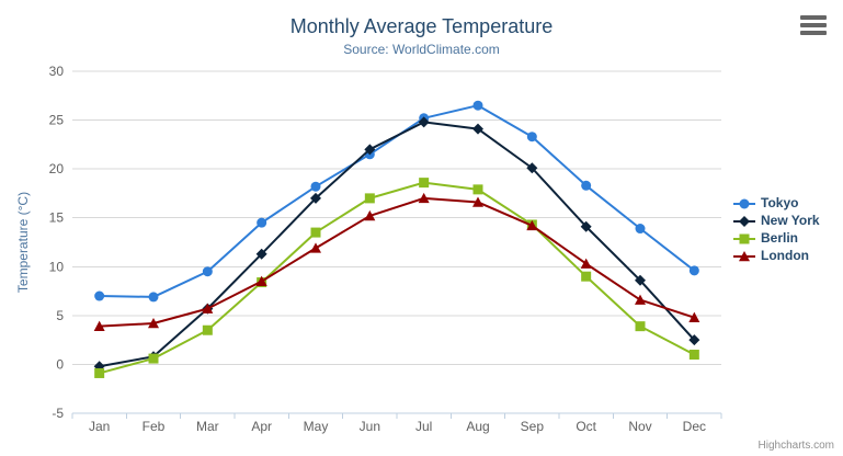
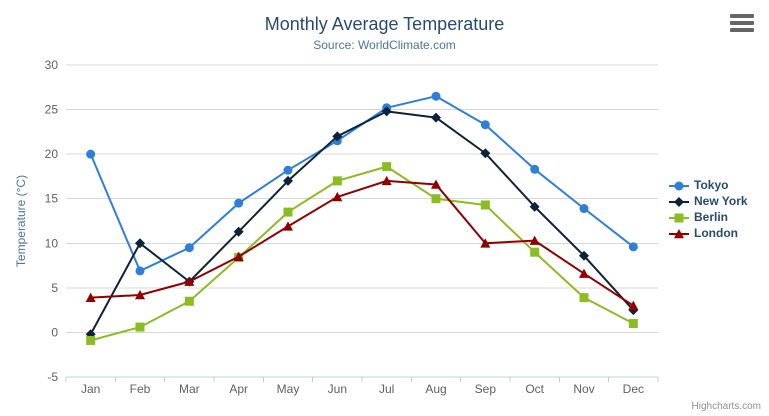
Tokyo/Jan: 7 -> 20
New York/Feb: 1 -> 10
Berlin/Aug: 18 -> 15
London/Sep: 14 -> 10
London/Dec: 5 -> 3
